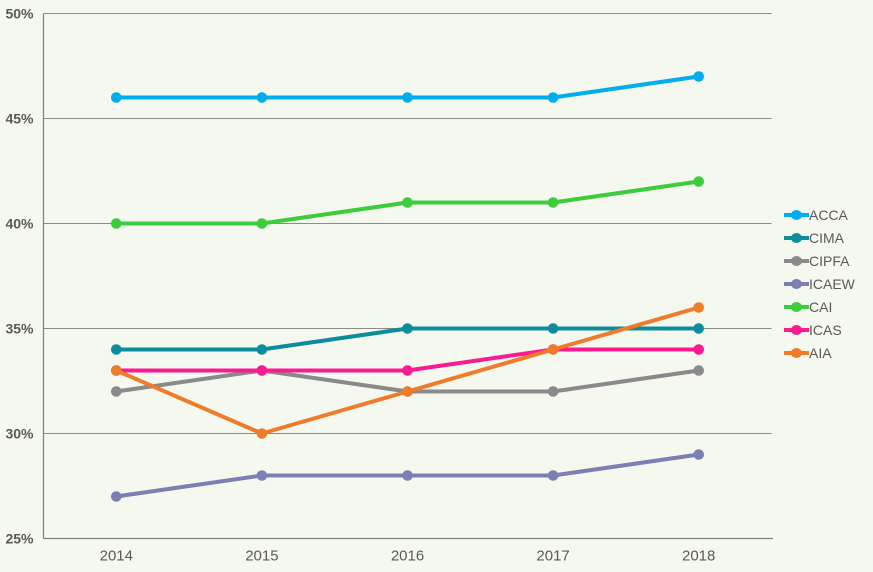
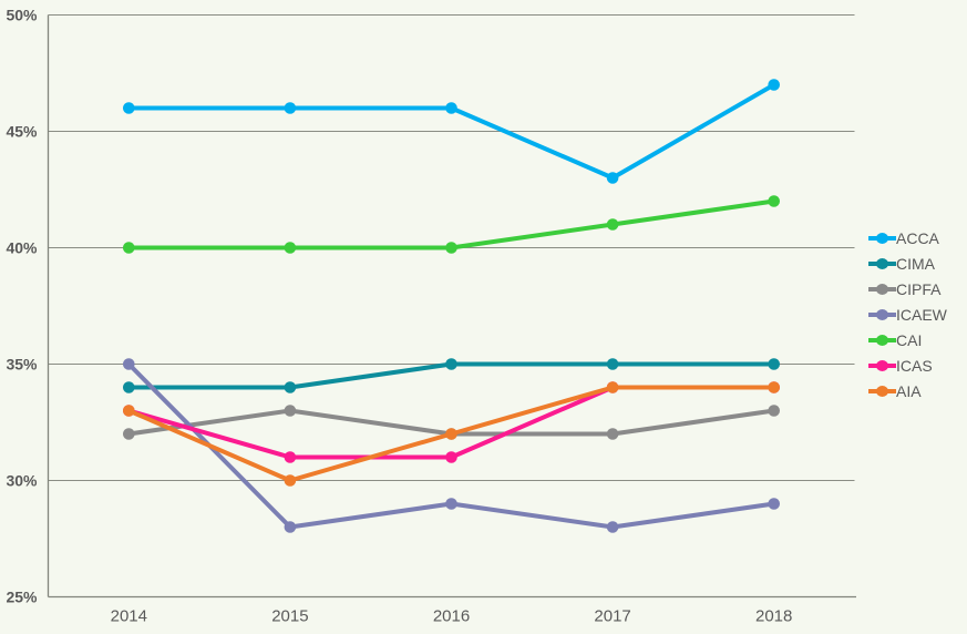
ICAEW/2014: 27% -> 35%
ICAS/2015: 33% -> 31%
ICAEW/2016: 28% -> 29%
CAI/2016: 41% -> 40%
ICAS/2016: 33% -> 31%
ACCA/2017: 46% -> 43%
AIA/2018: 36% -> 34%
